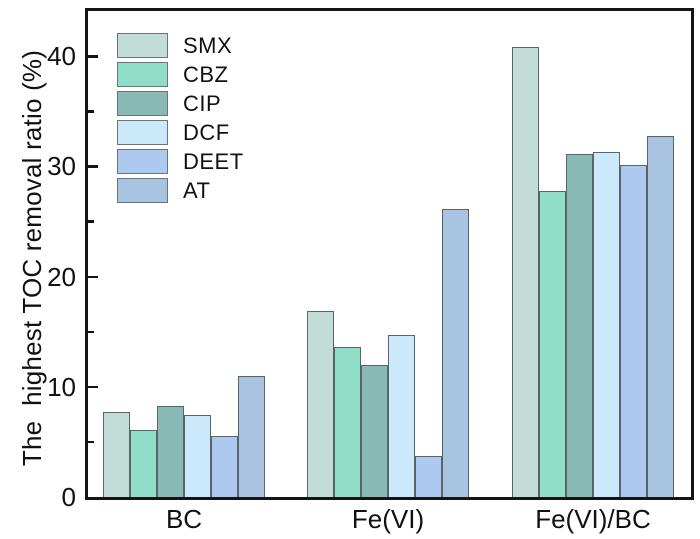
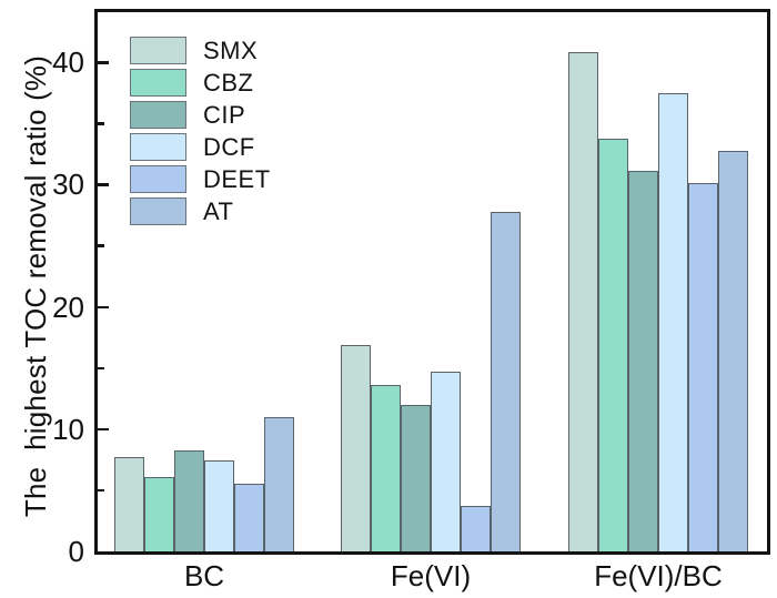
AT/Fe(VI): 26.1 -> 27.8
CBZ/Fe(VI)/BC: 27.8 -> 33.8
DCF/Fe(VI)/BC: 31.3 -> 37.5
